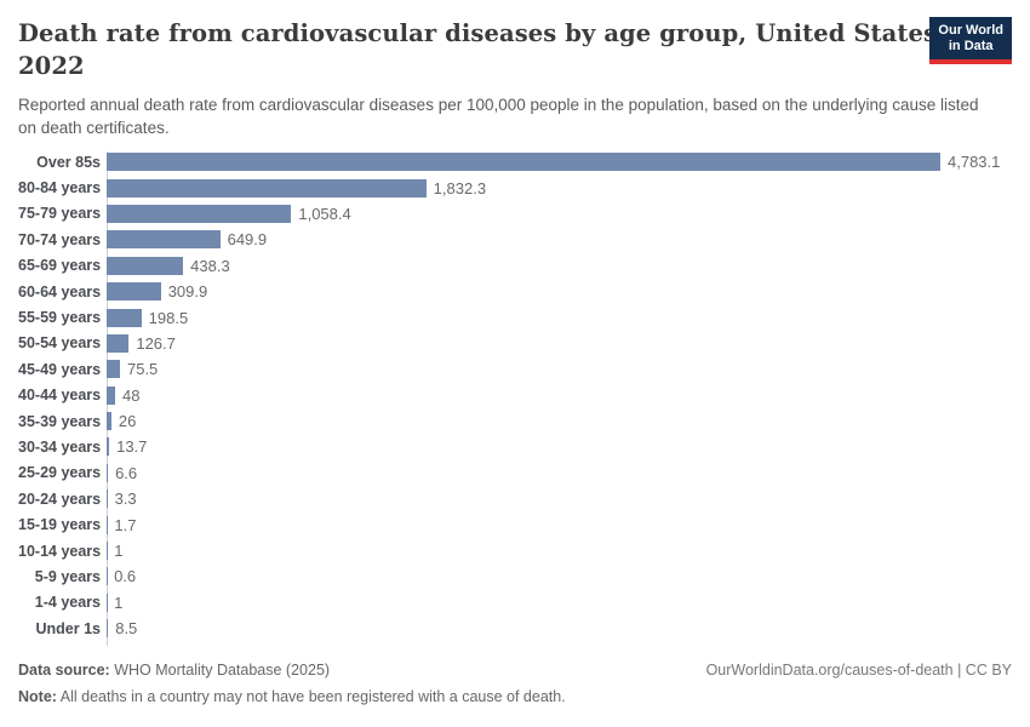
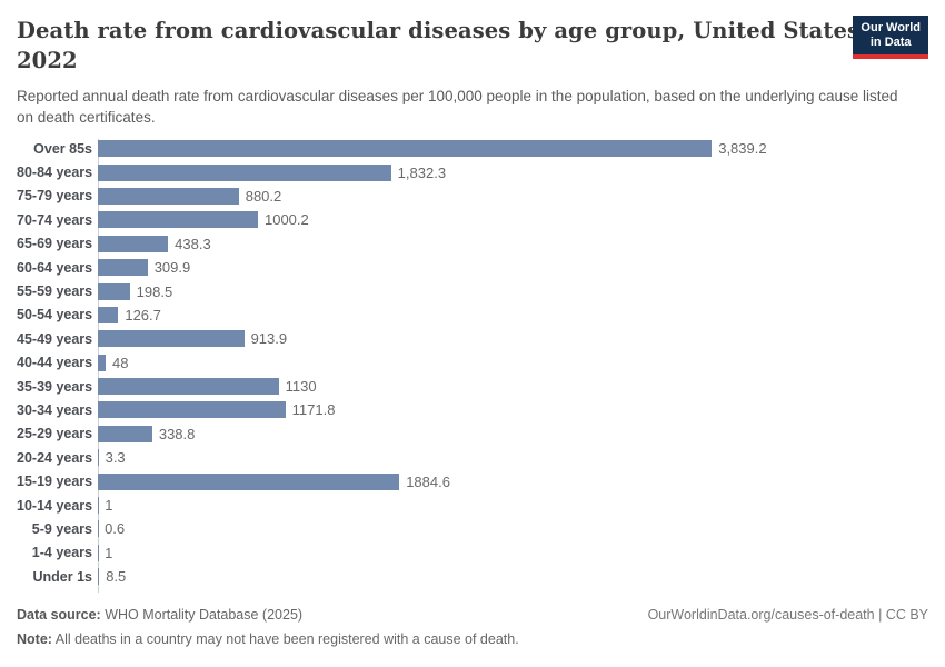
Over 85s: 4,783.1 -> 3,839.2
75-79 years: 1,058.4 -> 880.2
70-74 years: 649.9 -> 1000.2
45-49 years: 75.5 -> 913.9
35-39 years: 26 -> 1130
30-34 years: 13.7 -> 1171.8
25-29 years: 6.6 -> 338.8
15-19 years: 1.7 -> 1884.6
